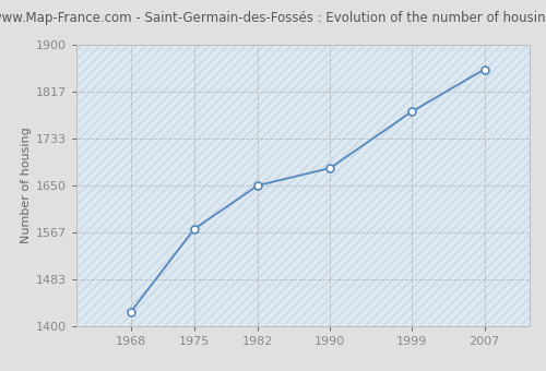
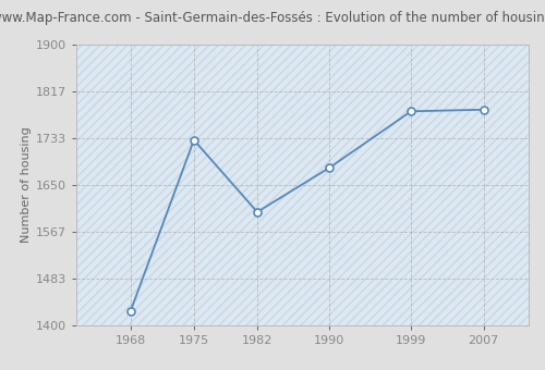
1975: 1573 -> 1730
1982: 1650 -> 1602
2007: 1856 -> 1784
